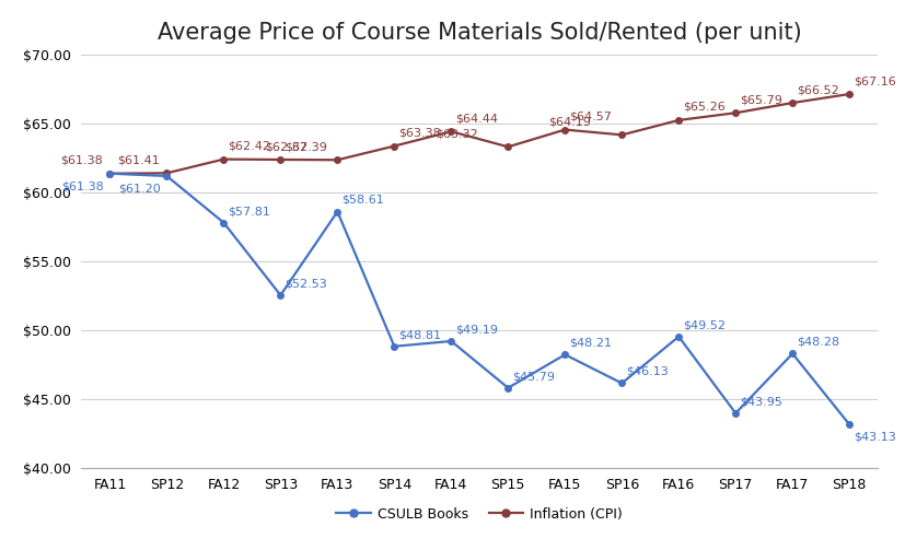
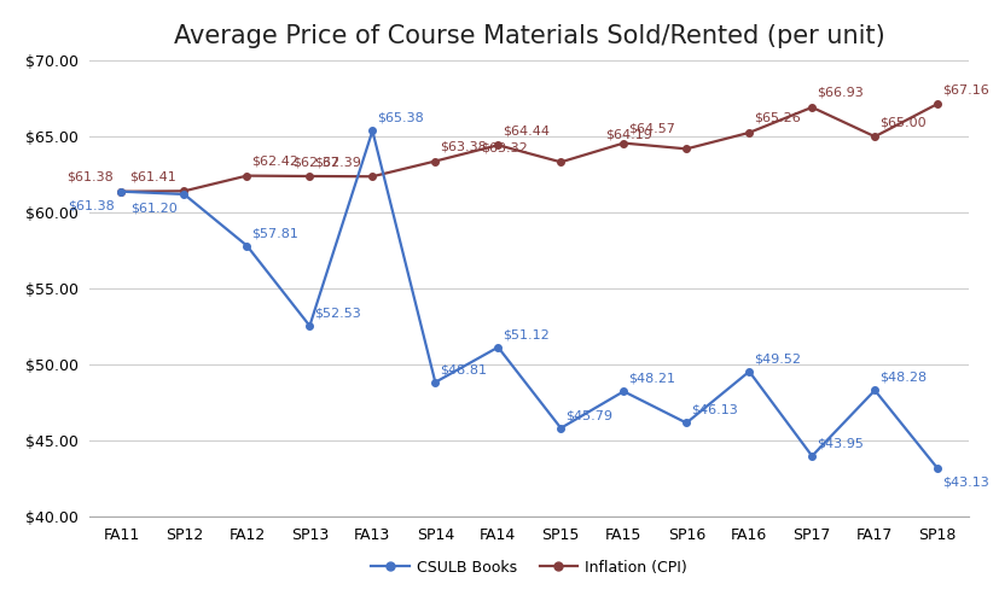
CSULB Books/FA13: $58.61 -> $65.38
CSULB Books/FA14: $49.19 -> $51.12
Inflation (CPI)/SP17: $65.79 -> $66.93
Inflation (CPI)/FA17: $66.52 -> $65.00
